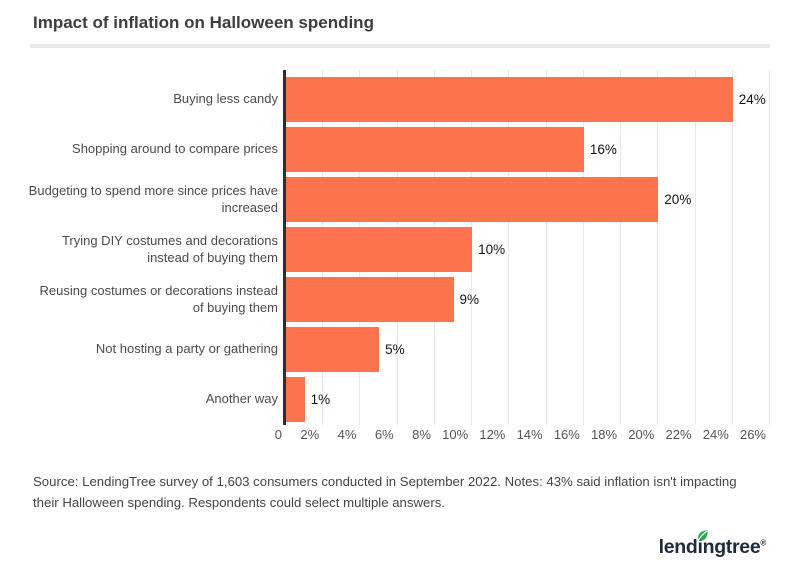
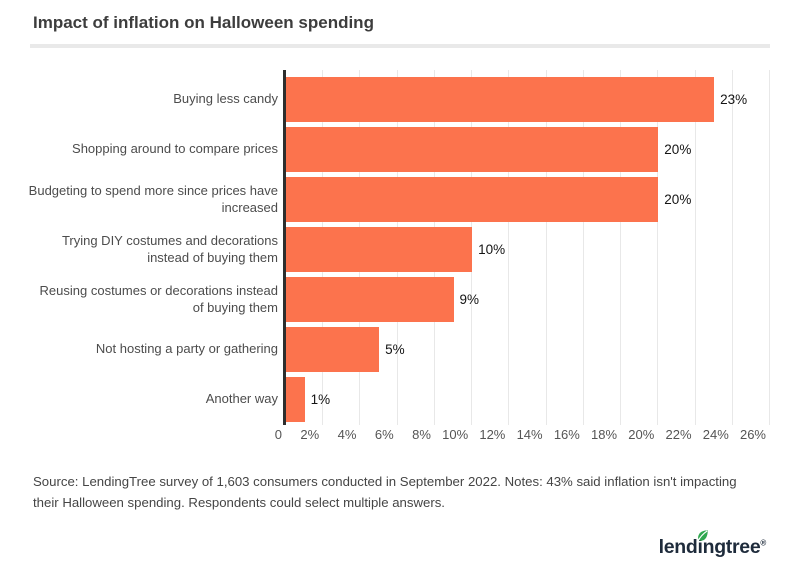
Buying less candy: 24% -> 23%
Shopping around to compare prices: 16% -> 20%
